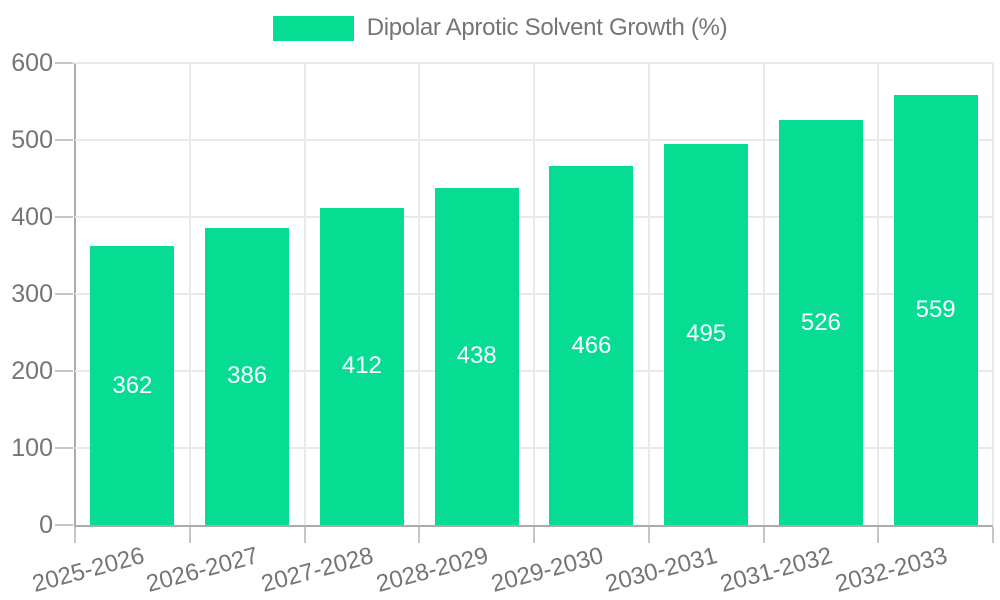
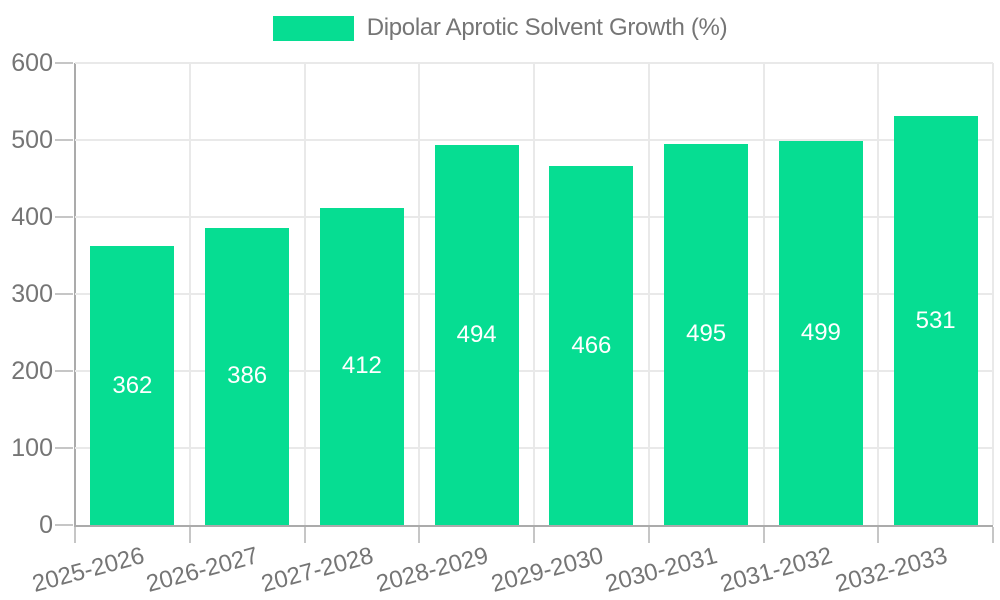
2028-2029: 438 -> 494
2031-2032: 526 -> 499
2032-2033: 559 -> 531
